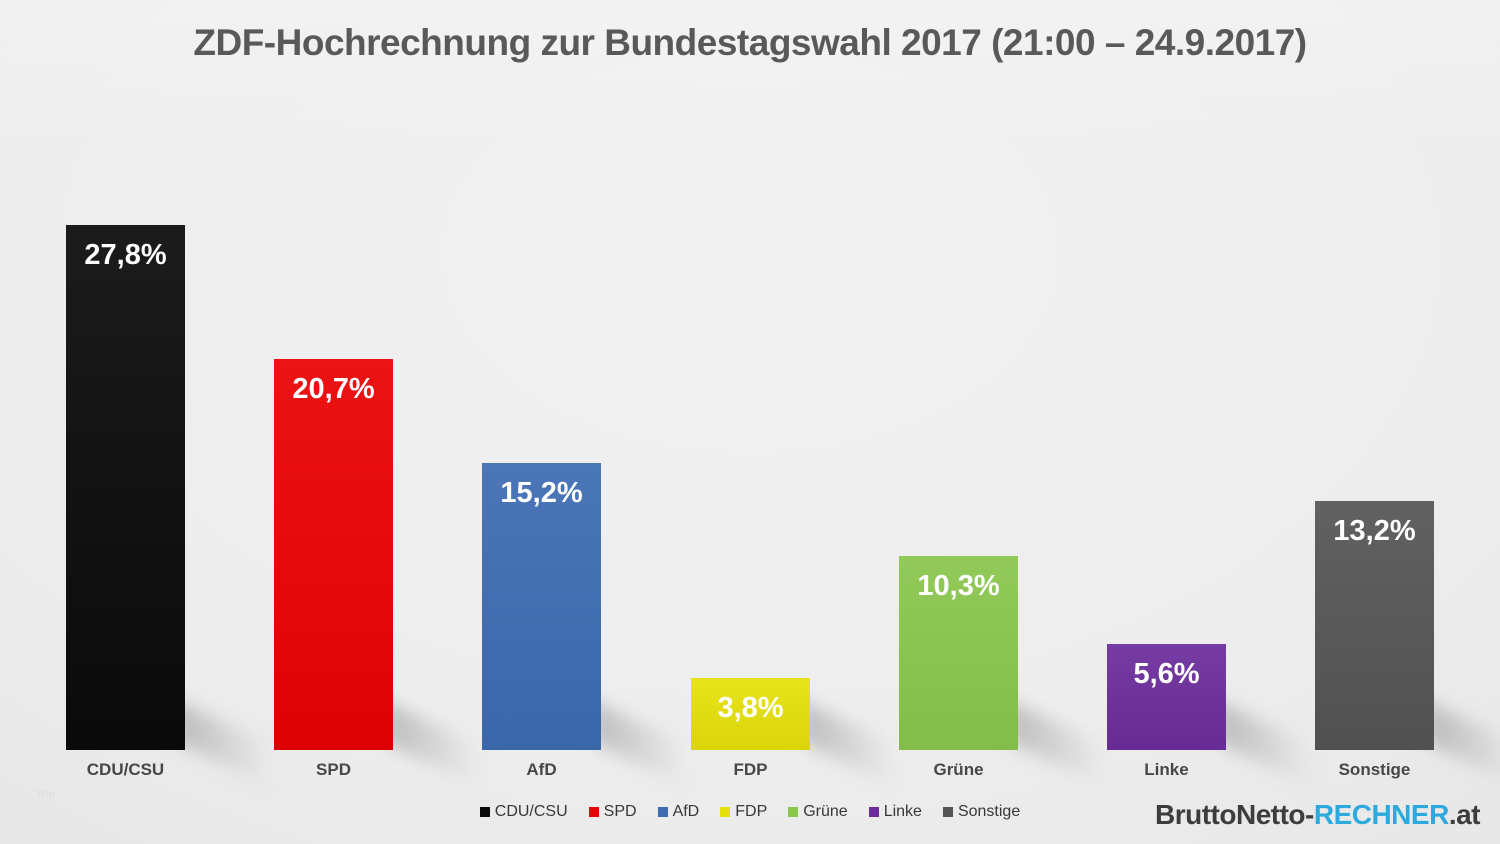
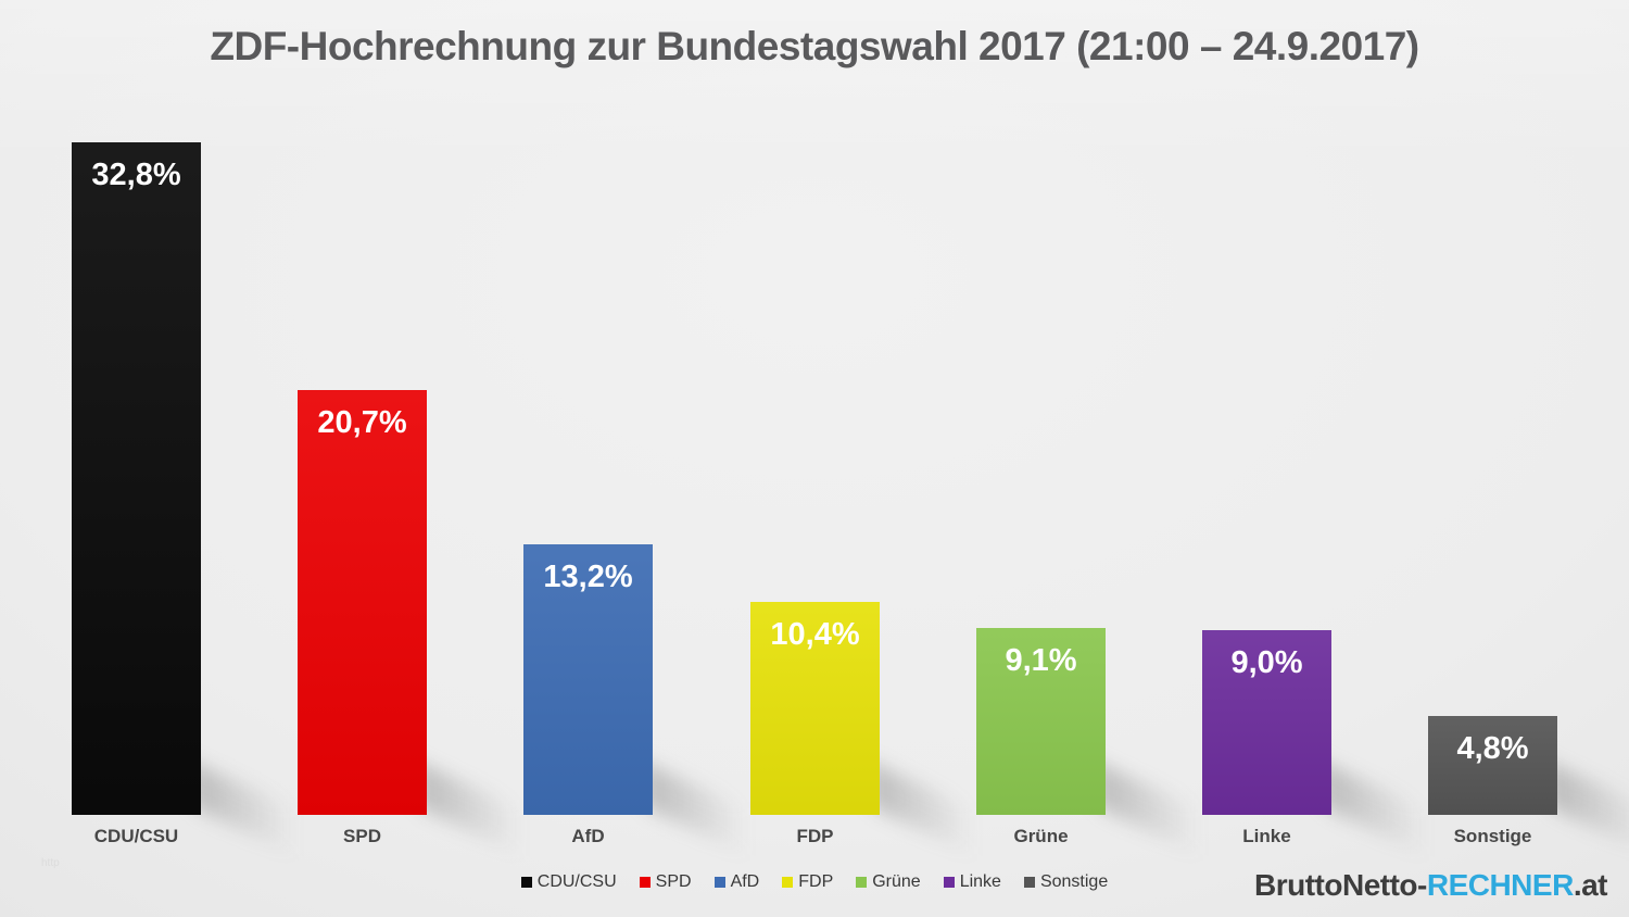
CDU/CSU: 27,8% -> 32,8%
AfD: 15,2% -> 13,2%
FDP: 3,8% -> 10,4%
Grüne: 10,3% -> 9,1%
Linke: 5,6% -> 9,0%
Sonstige: 13,2% -> 4,8%
